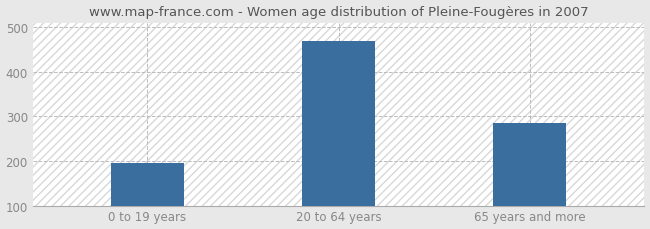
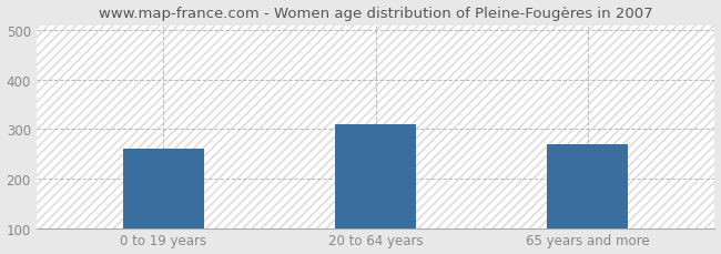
0 to 19 years: 195 -> 260
20 to 64 years: 470 -> 310
65 years and more: 285 -> 270
